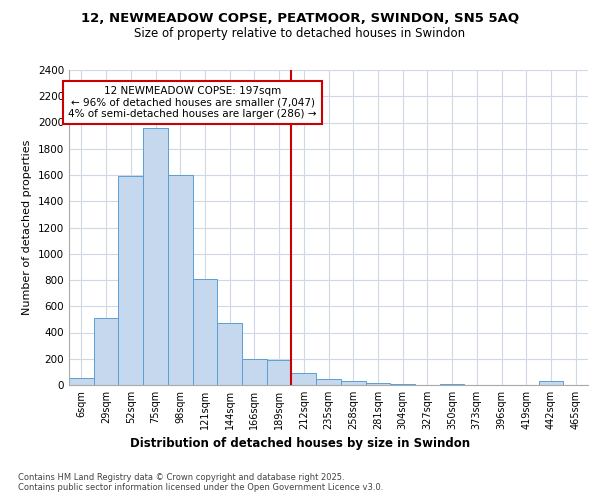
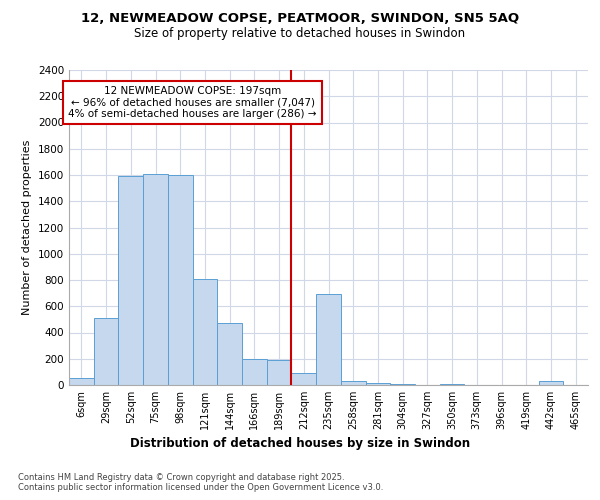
75sqm: 1960 -> 1610
235sqm: 40 -> 690
